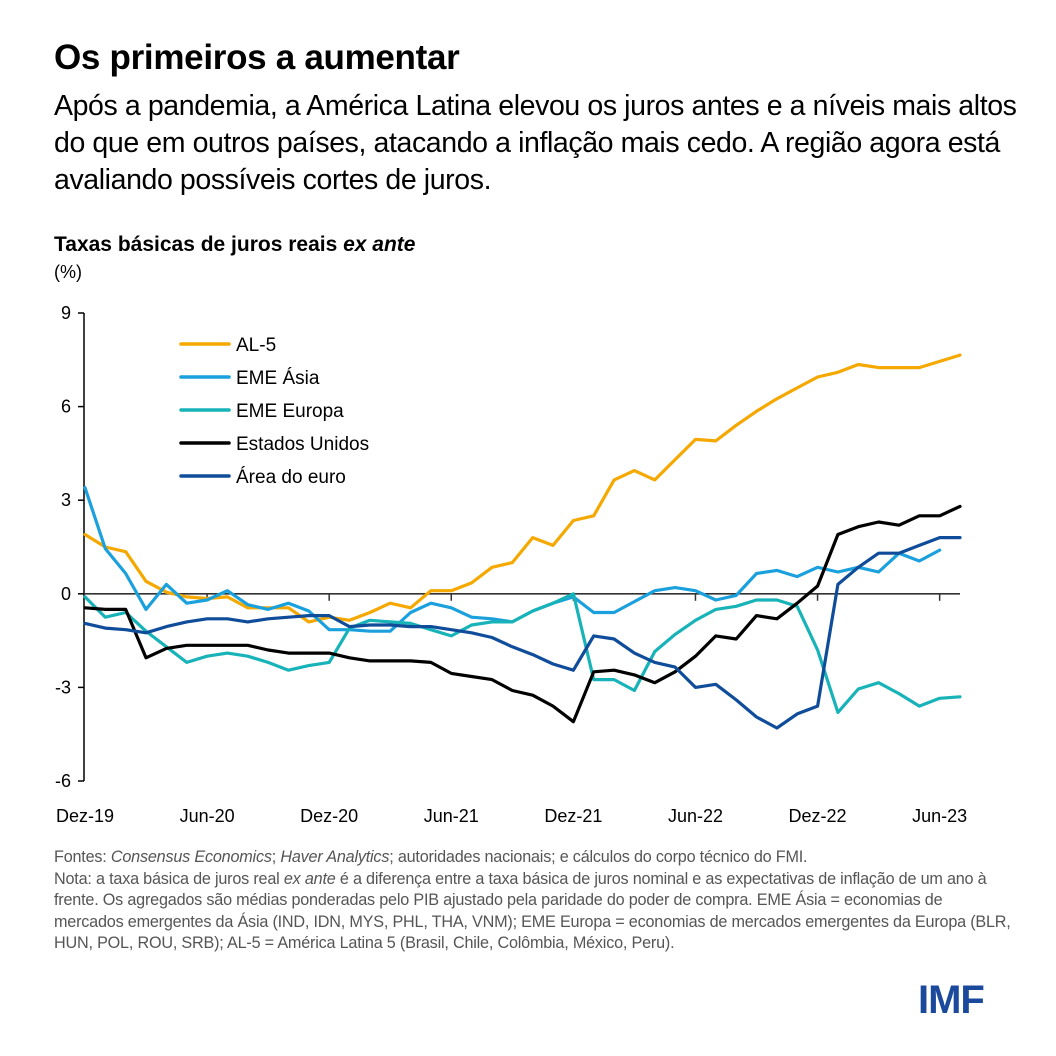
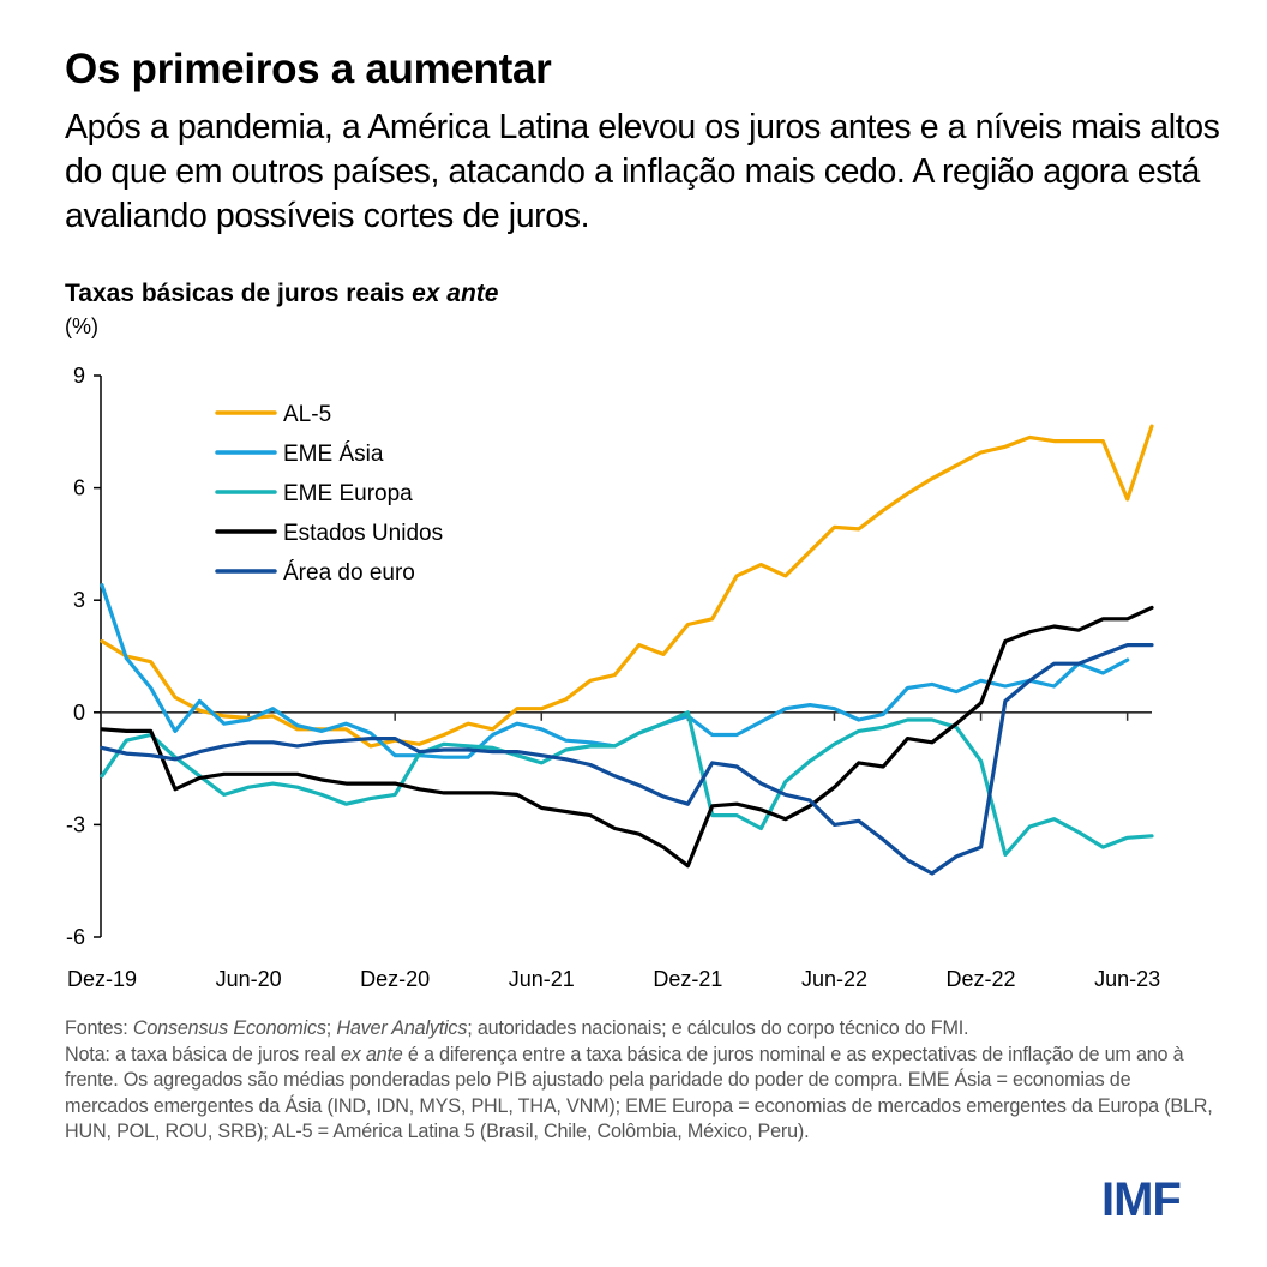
EME Europa/Dez-19: -0.1 -> -1.7
EME Europa/Dez-22: -1.8 -> -1.3
AL-5/Jun-23: 7.5 -> 5.7
